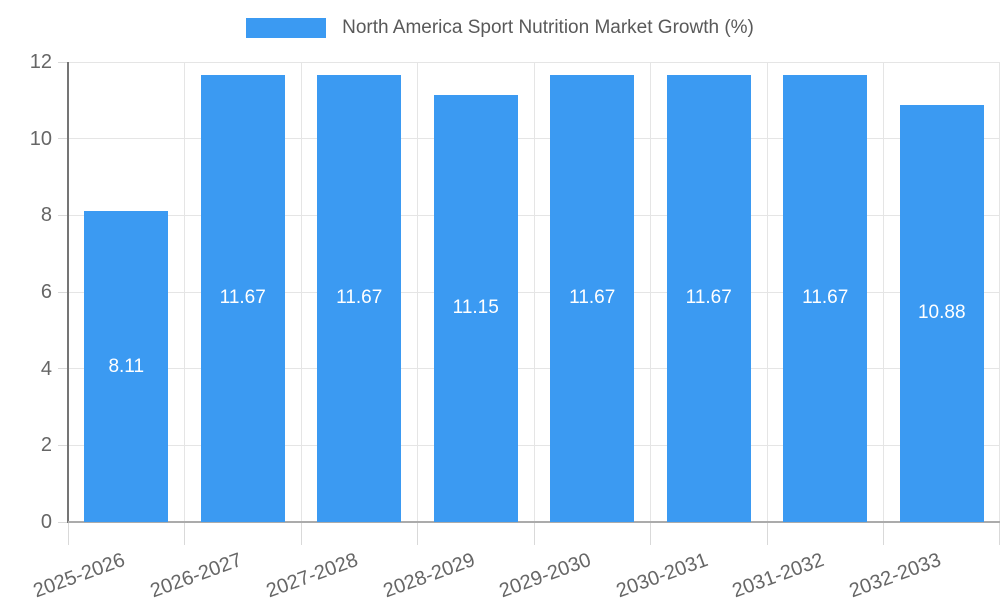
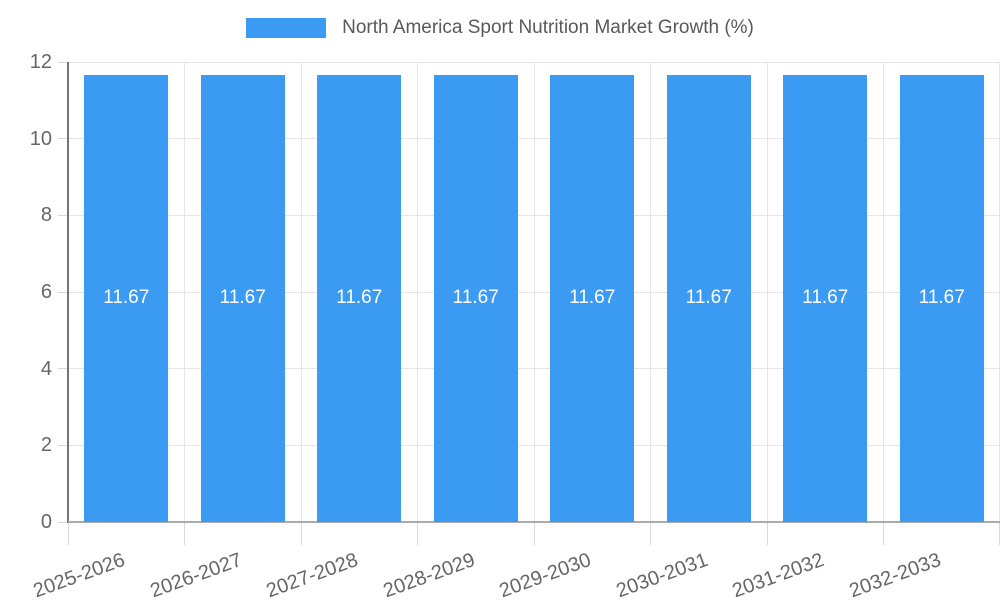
2025-2026: 8.11 -> 11.67
2028-2029: 11.15 -> 11.67
2032-2033: 10.88 -> 11.67
